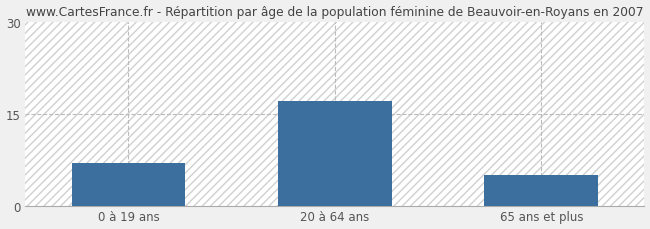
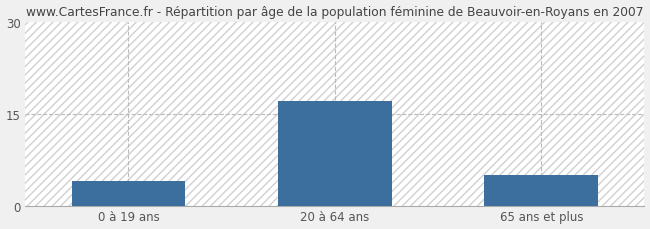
0 à 19 ans: 7 -> 4
